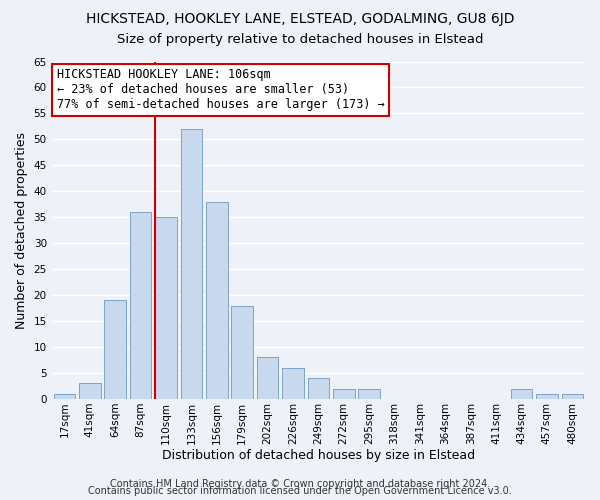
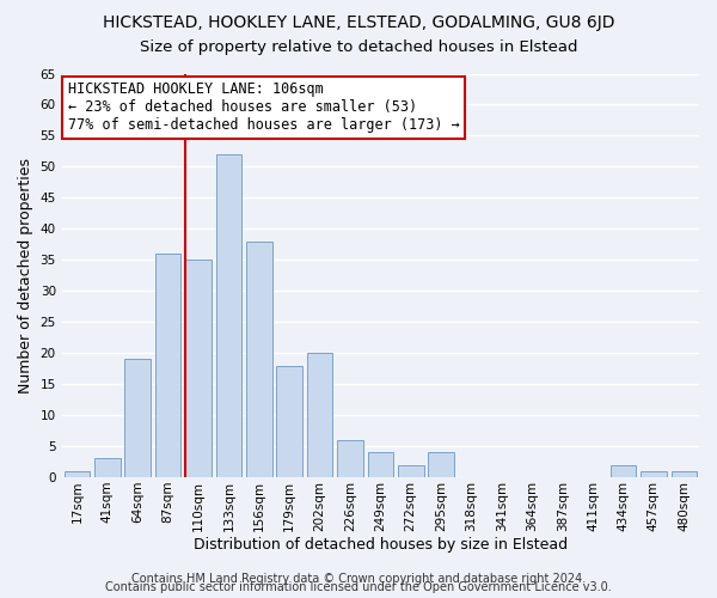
202sqm: 8 -> 20
295sqm: 2 -> 4
